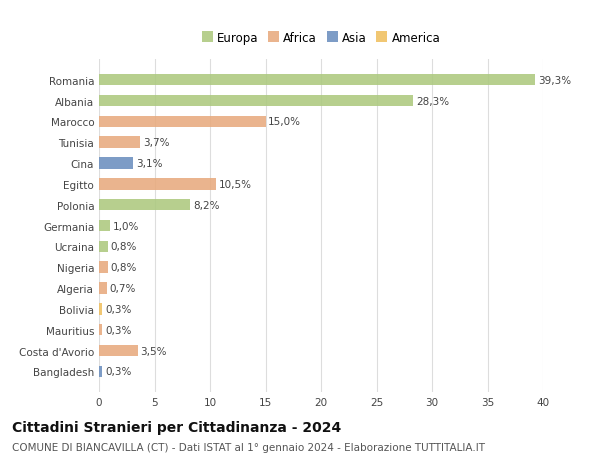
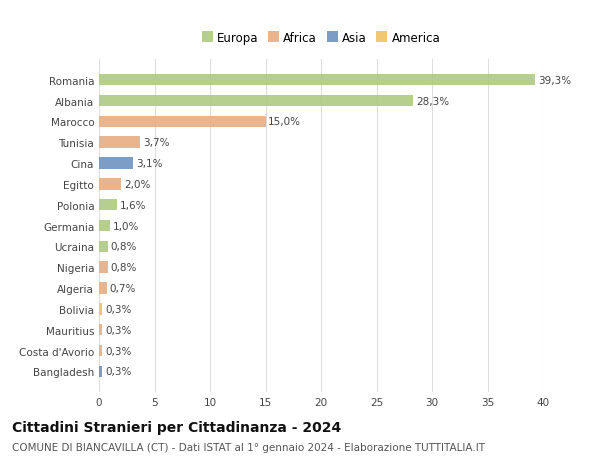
Egitto: 10,5% -> 2,0%
Polonia: 8,2% -> 1,6%
Costa d'Avorio: 3,5% -> 0,3%
